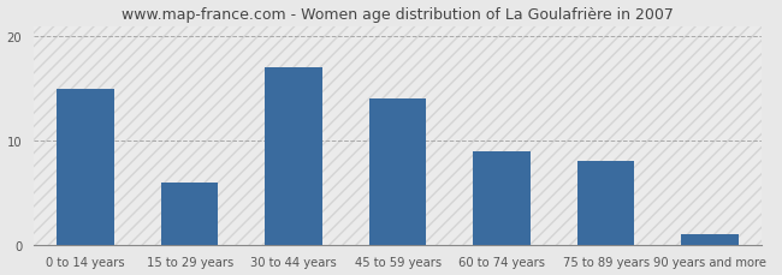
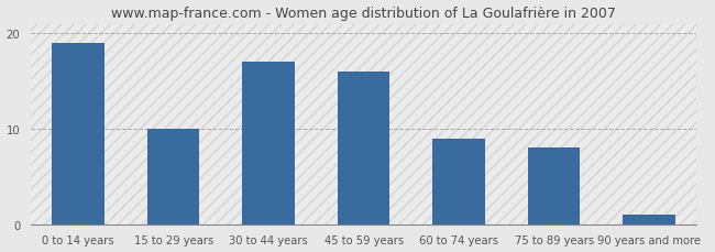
0 to 14 years: 15 -> 19
15 to 29 years: 6 -> 10
45 to 59 years: 14 -> 16
